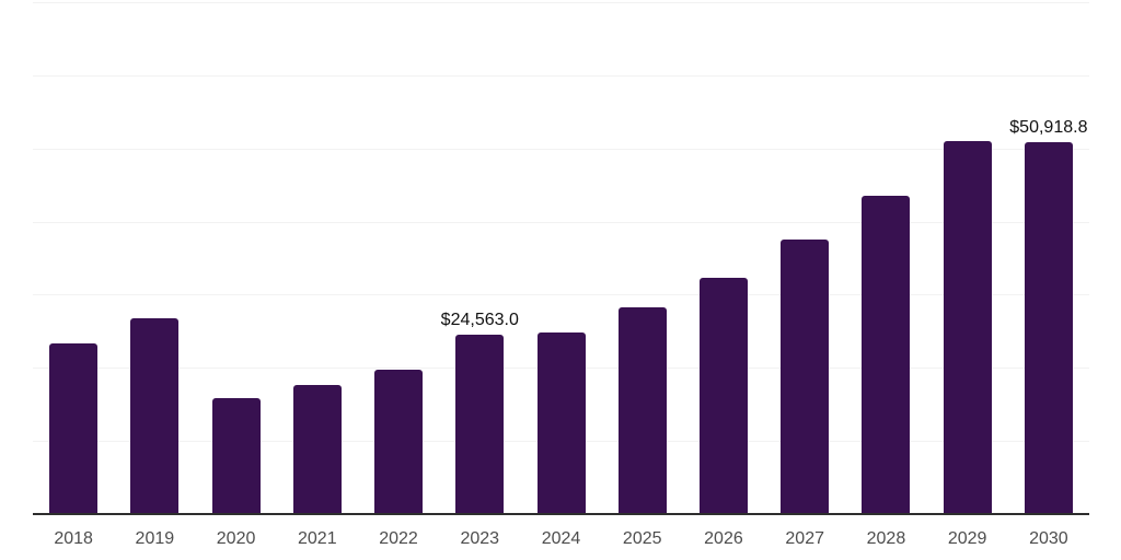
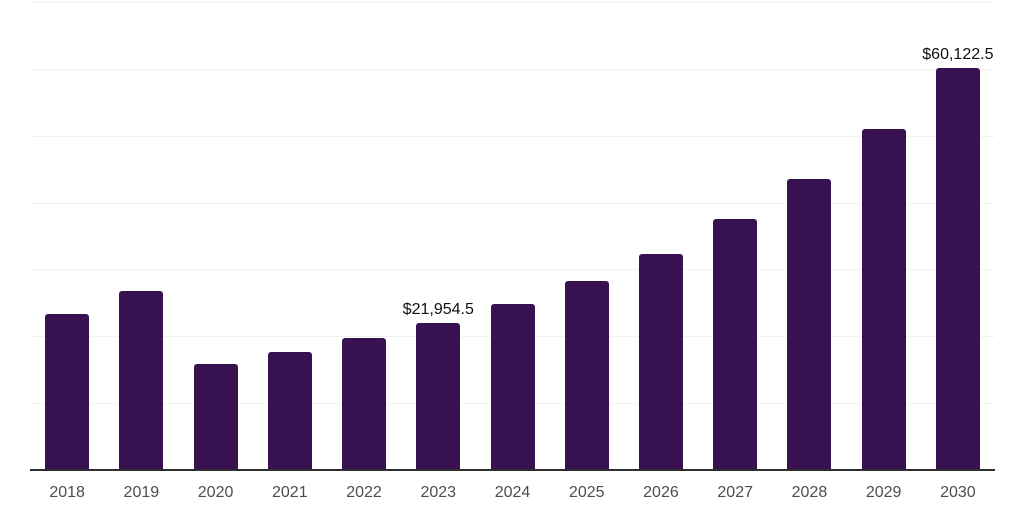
2023: $24,563.0 -> $21,954.5
2030: $50,918.8 -> $60,122.5
